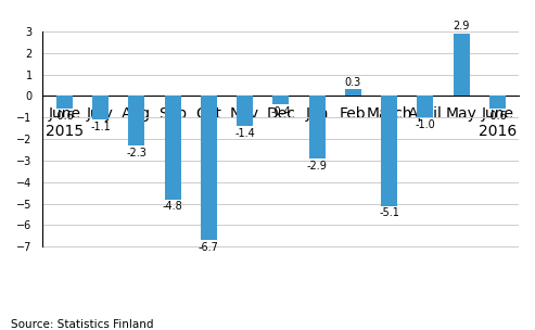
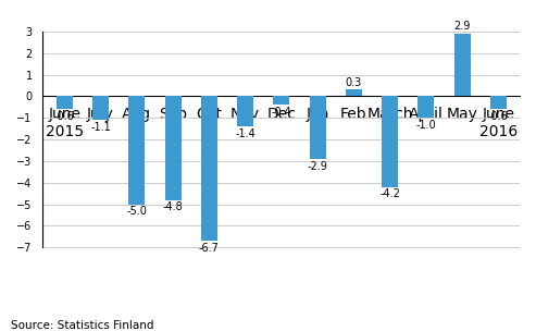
Aug: -2.3 -> -5.0
March: -5.1 -> -4.2
